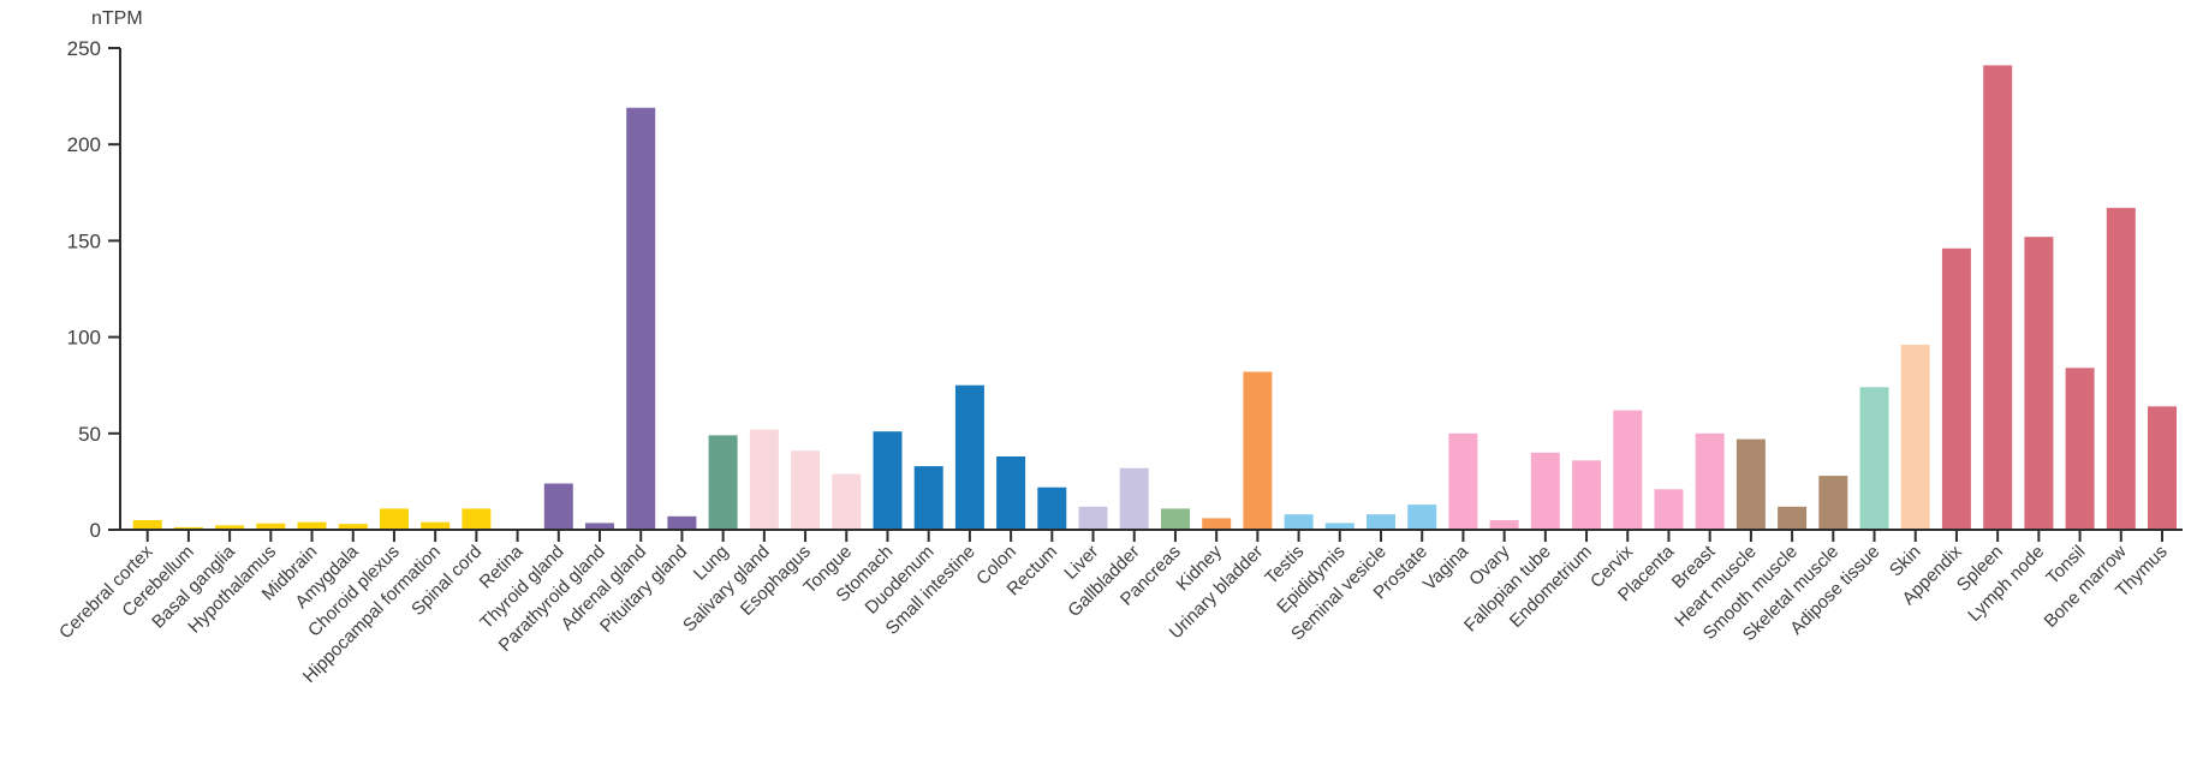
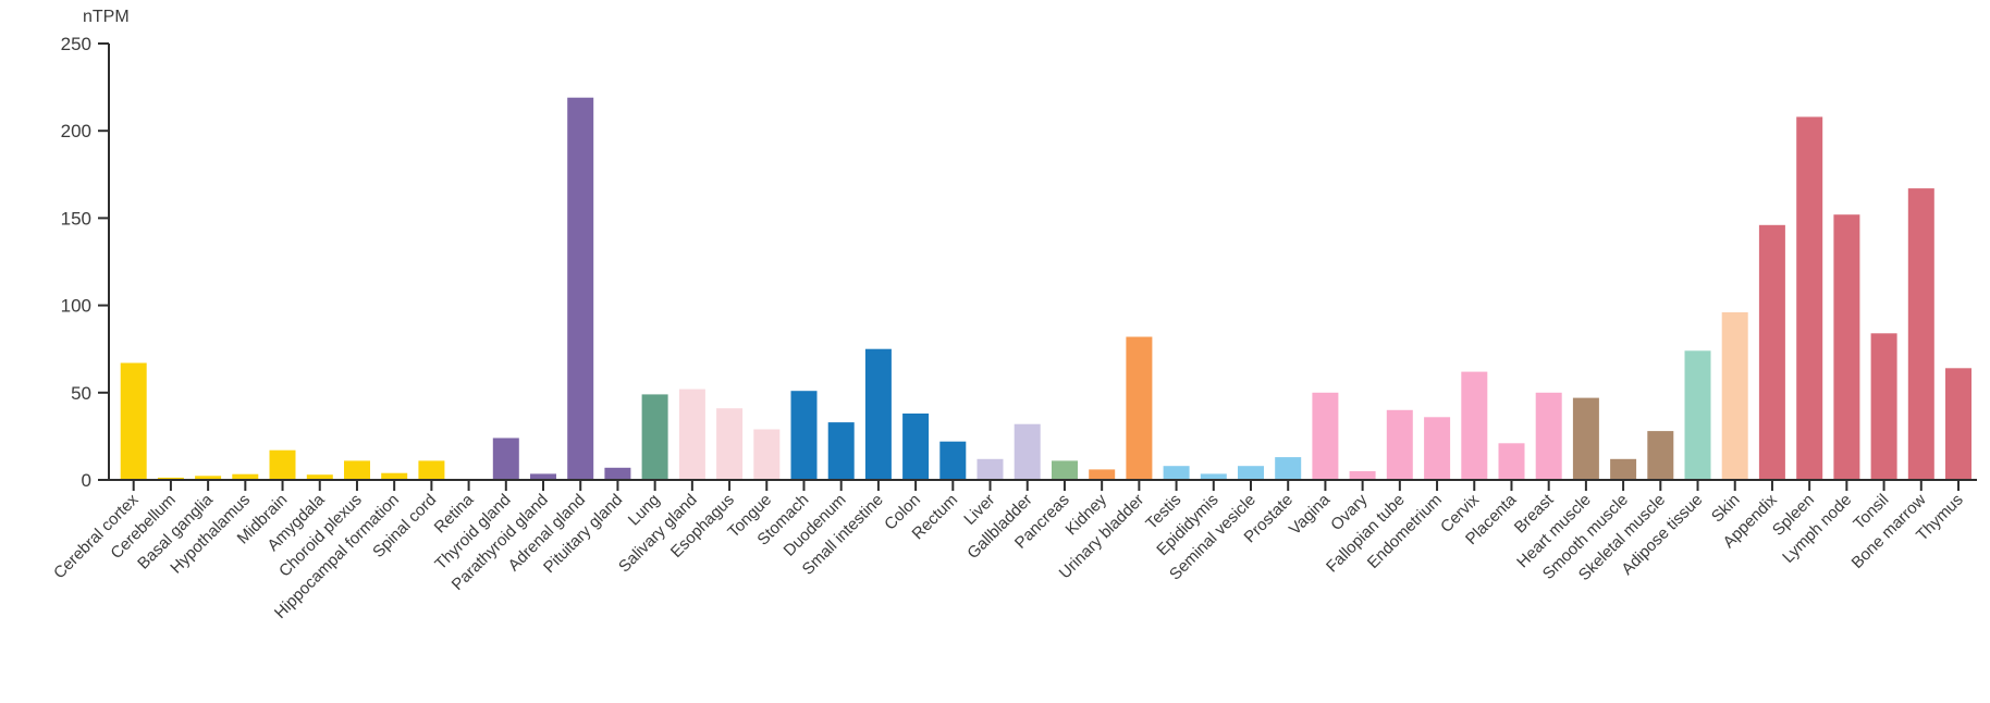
Cerebral cortex: 5 -> 67
Midbrain: 4 -> 17
Spleen: 241 -> 208
